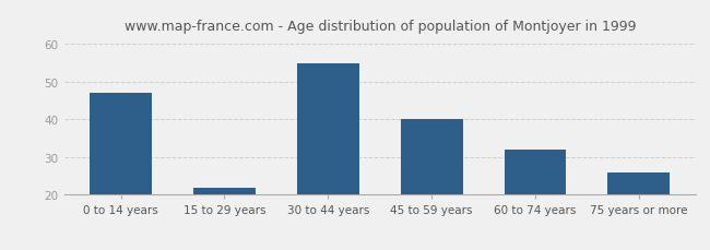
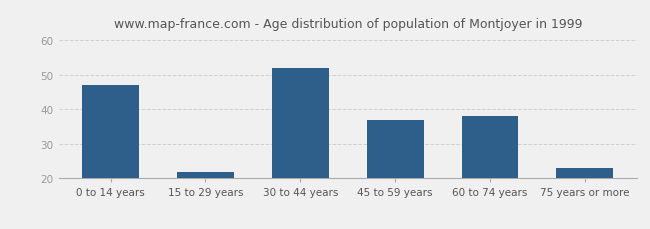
30 to 44 years: 55 -> 52
45 to 59 years: 40 -> 37
60 to 74 years: 32 -> 38
75 years or more: 26 -> 23
